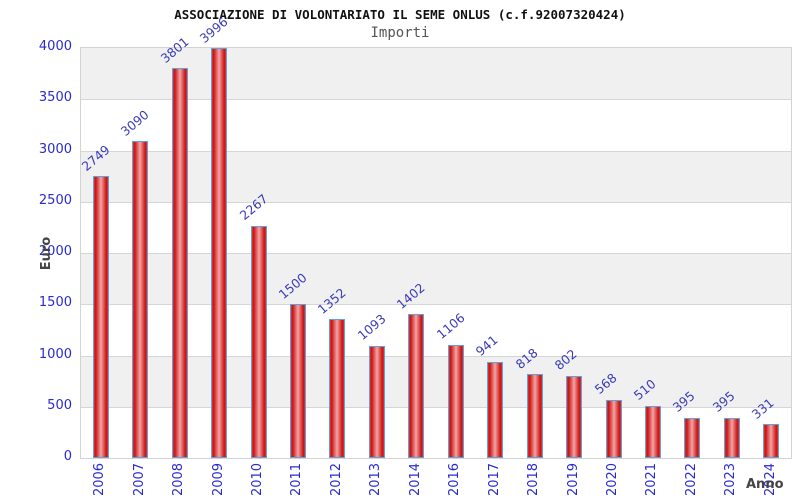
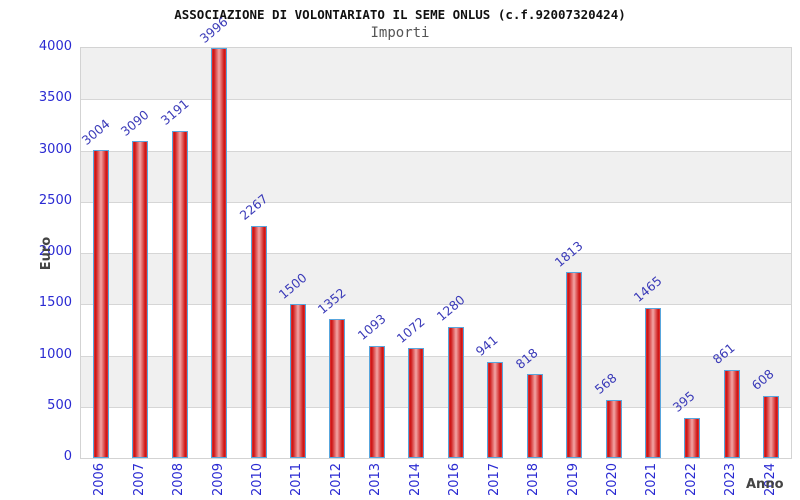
2006: 2749 -> 3004
2008: 3801 -> 3191
2014: 1402 -> 1072
2016: 1106 -> 1280
2019: 802 -> 1813
2021: 510 -> 1465
2023: 395 -> 861
2024: 331 -> 608
